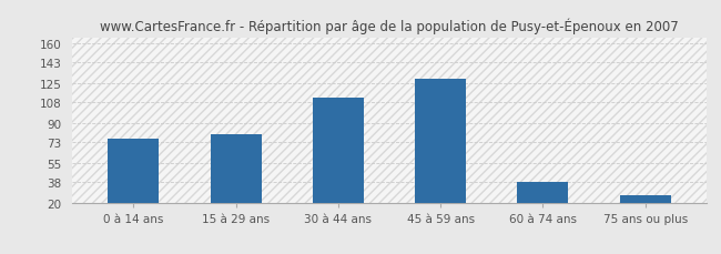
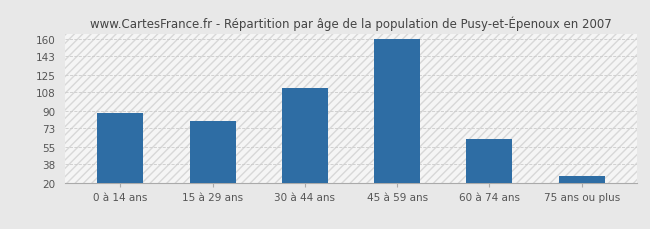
0 à 14 ans: 76 -> 88
45 à 59 ans: 129 -> 160
60 à 74 ans: 38 -> 63
